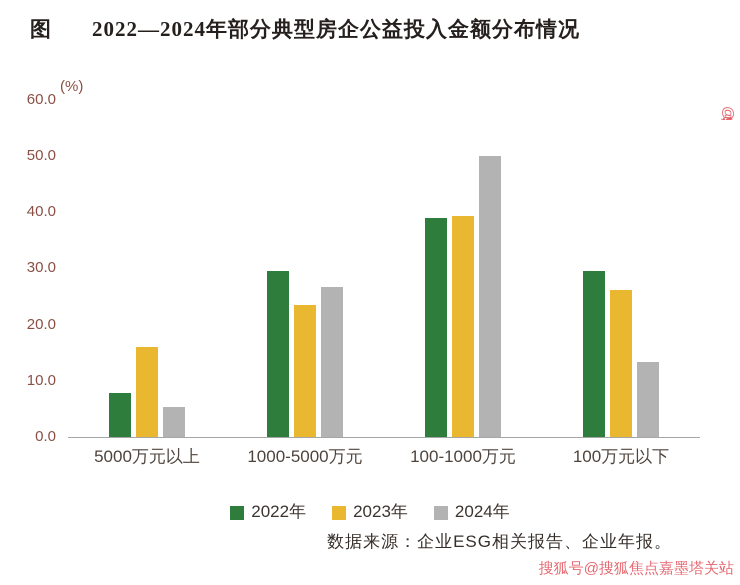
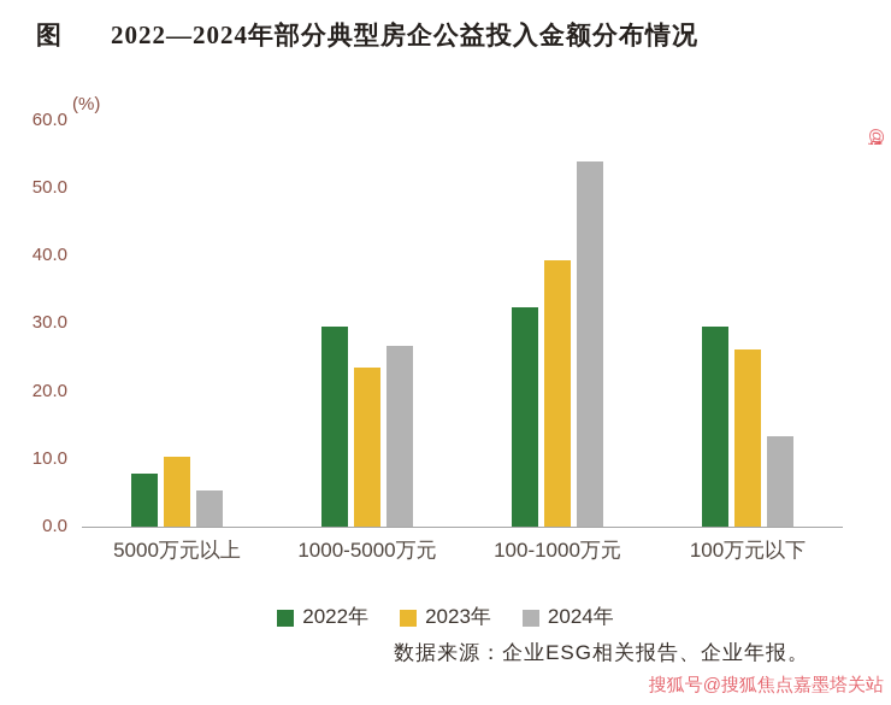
2023年/5000万元以上: 16 -> 10
2022年/100-1000万元: 39 -> 32
2024年/100-1000万元: 50 -> 54
